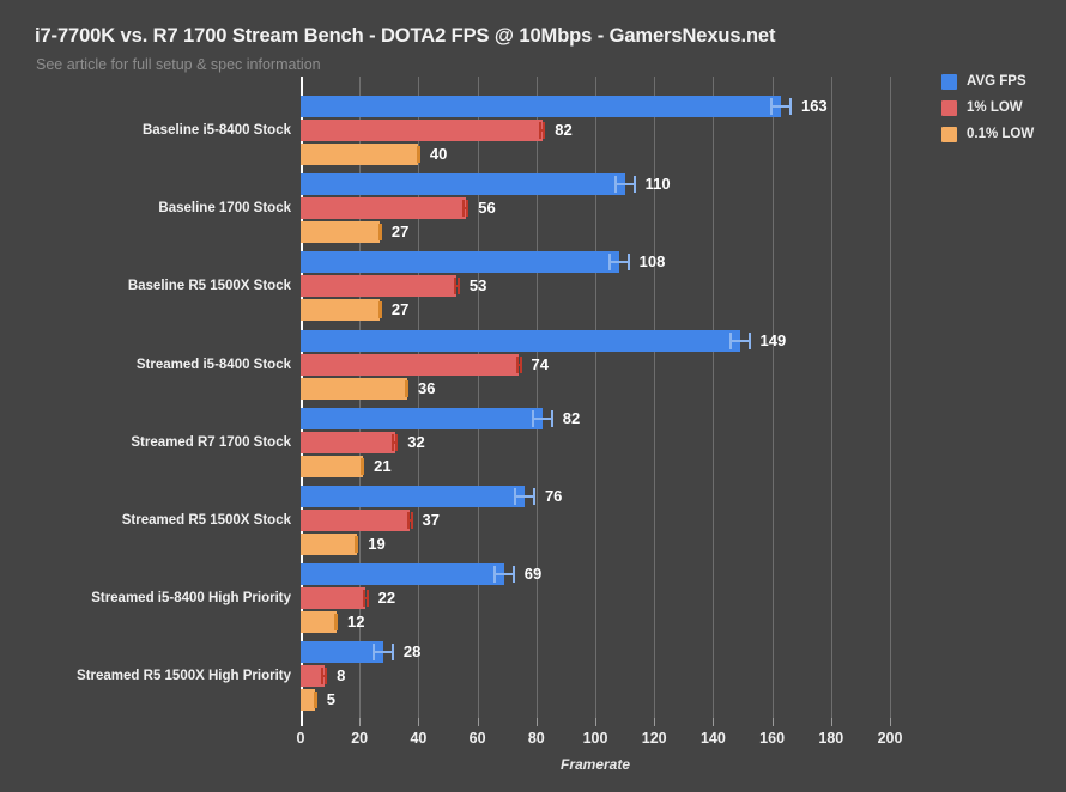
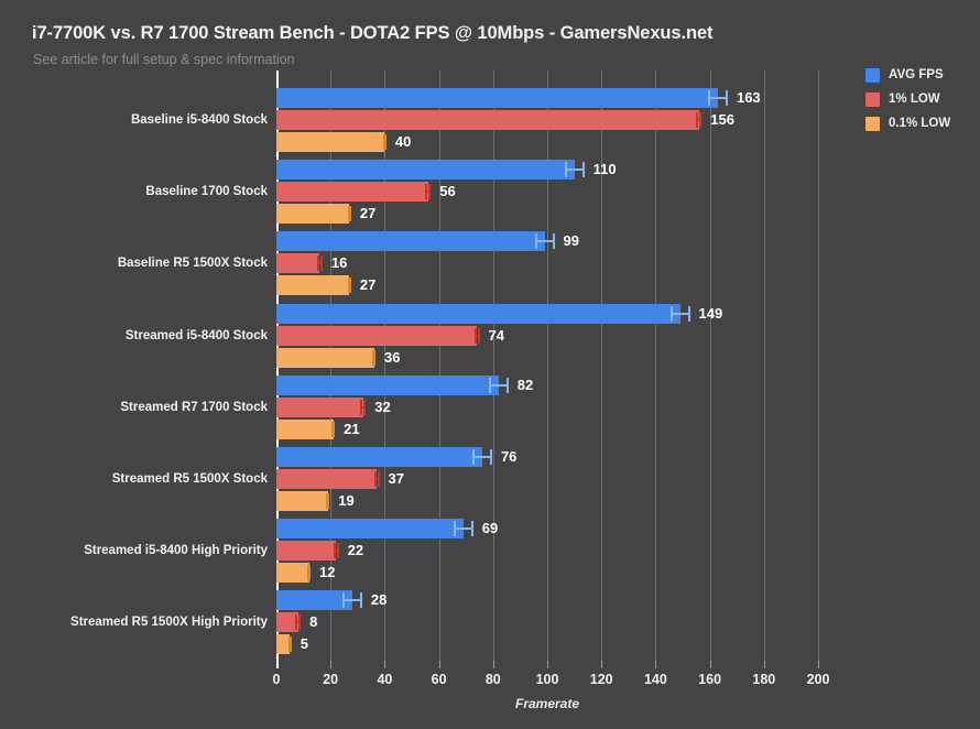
1% LOW/Baseline i5-8400 Stock: 82 -> 156
AVG FPS/Baseline R5 1500X Stock: 108 -> 99
1% LOW/Baseline R5 1500X Stock: 53 -> 16
